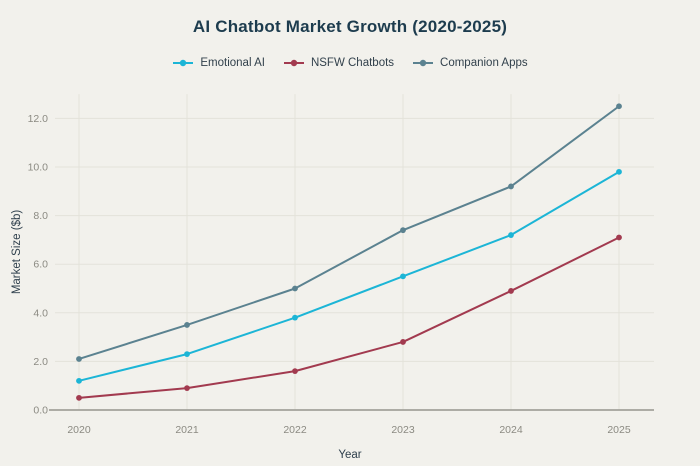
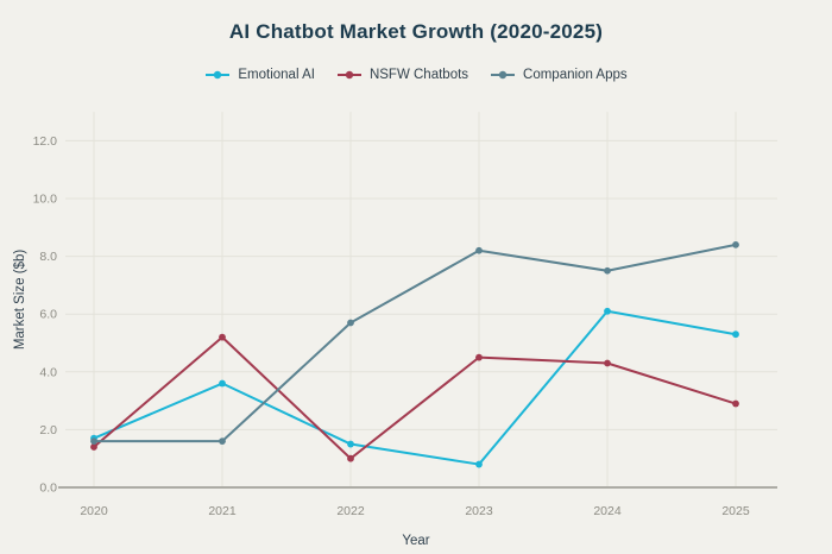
Emotional AI/2020: 1.2 -> 1.7
NSFW Chatbots/2020: 0.5 -> 1.4
Companion Apps/2020: 2.1 -> 1.6
Emotional AI/2021: 2.3 -> 3.6
NSFW Chatbots/2021: 0.9 -> 5.2
Companion Apps/2021: 3.5 -> 1.6
Emotional AI/2022: 3.8 -> 1.5
NSFW Chatbots/2022: 1.6 -> 1.0
Companion Apps/2022: 5.0 -> 5.7
Emotional AI/2023: 5.5 -> 0.8
NSFW Chatbots/2023: 2.8 -> 4.5
Companion Apps/2023: 7.4 -> 8.2
Emotional AI/2024: 7.2 -> 6.1
NSFW Chatbots/2024: 4.9 -> 4.3
Companion Apps/2024: 9.2 -> 7.5
Emotional AI/2025: 9.8 -> 5.3
NSFW Chatbots/2025: 7.1 -> 2.9
Companion Apps/2025: 12.5 -> 8.4
